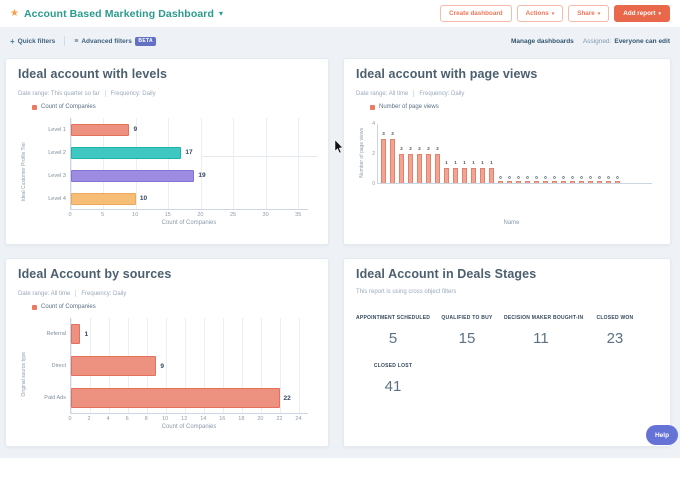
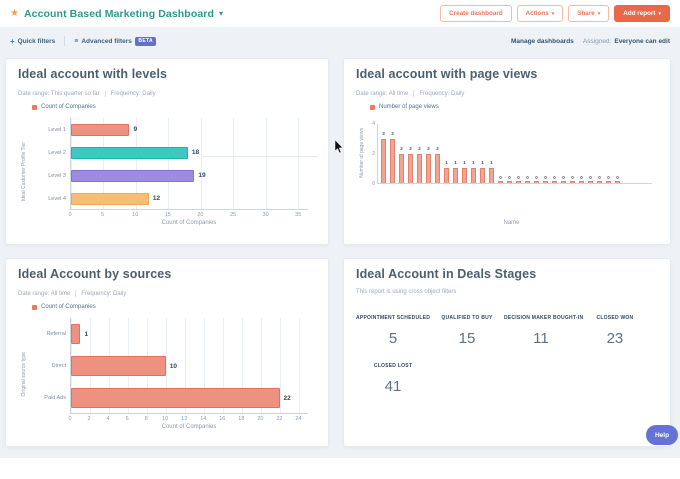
Ideal account with levels/Level 2: 17 -> 18
Ideal account with levels/Level 4: 10 -> 12
Ideal Account by sources/Direct: 9 -> 10
